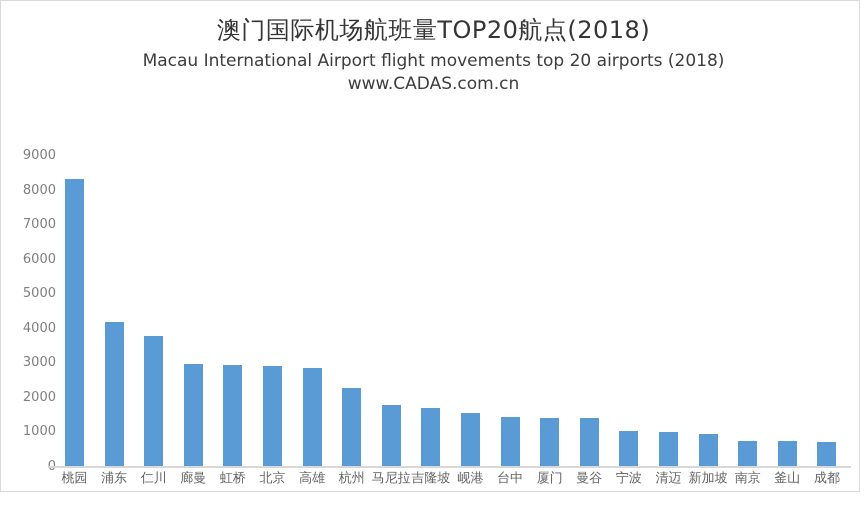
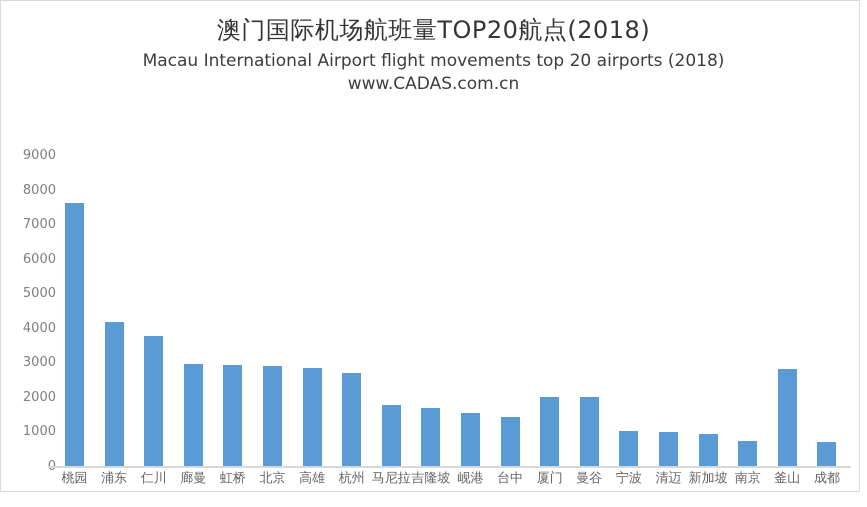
桃园: 8300 -> 7600
杭州: 2300 -> 2700
厦门: 1400 -> 2000
曼谷: 1400 -> 2000
釜山: 700 -> 2800
